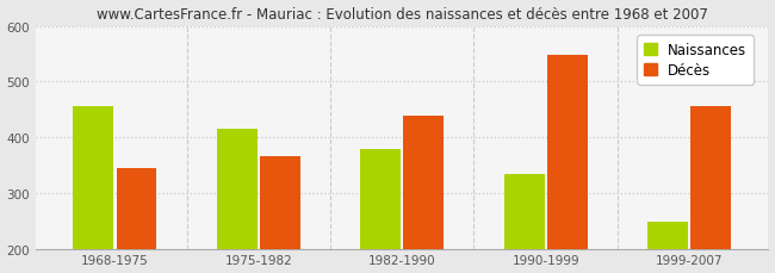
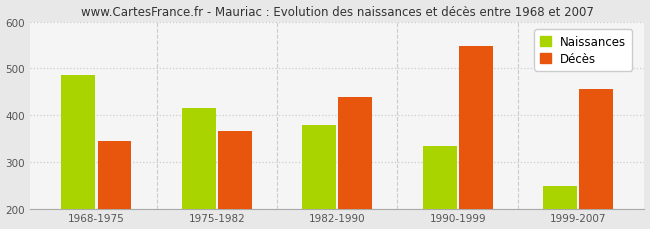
Naissances/1968-1975: 455 -> 485
